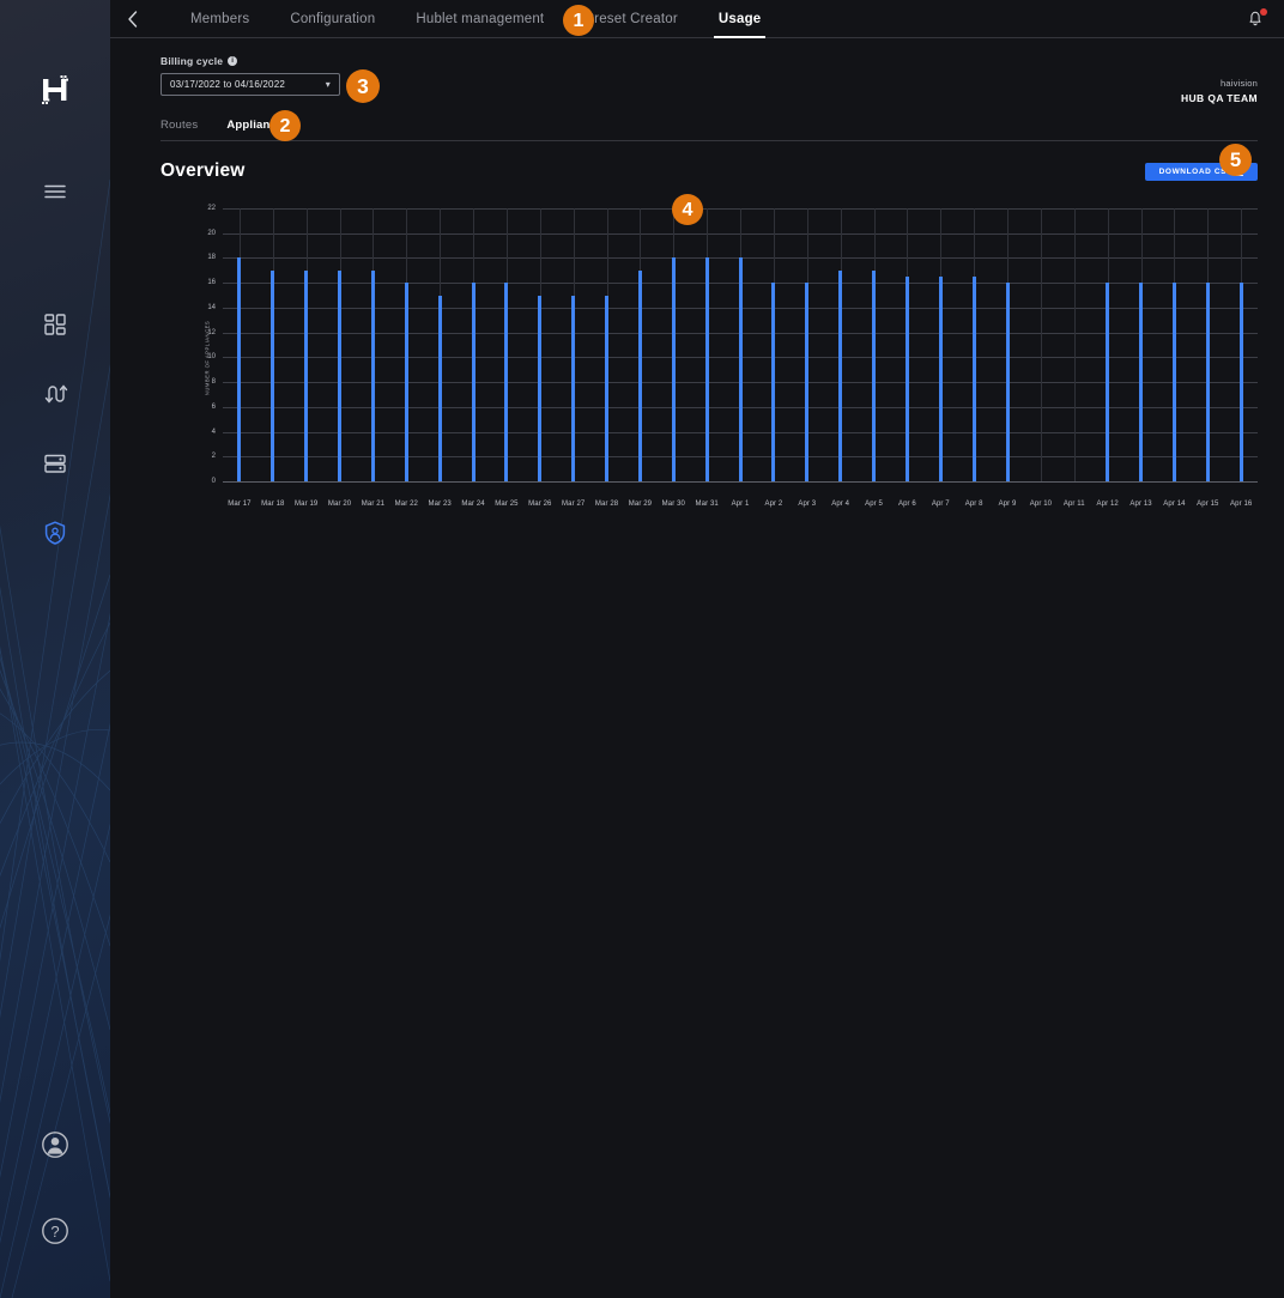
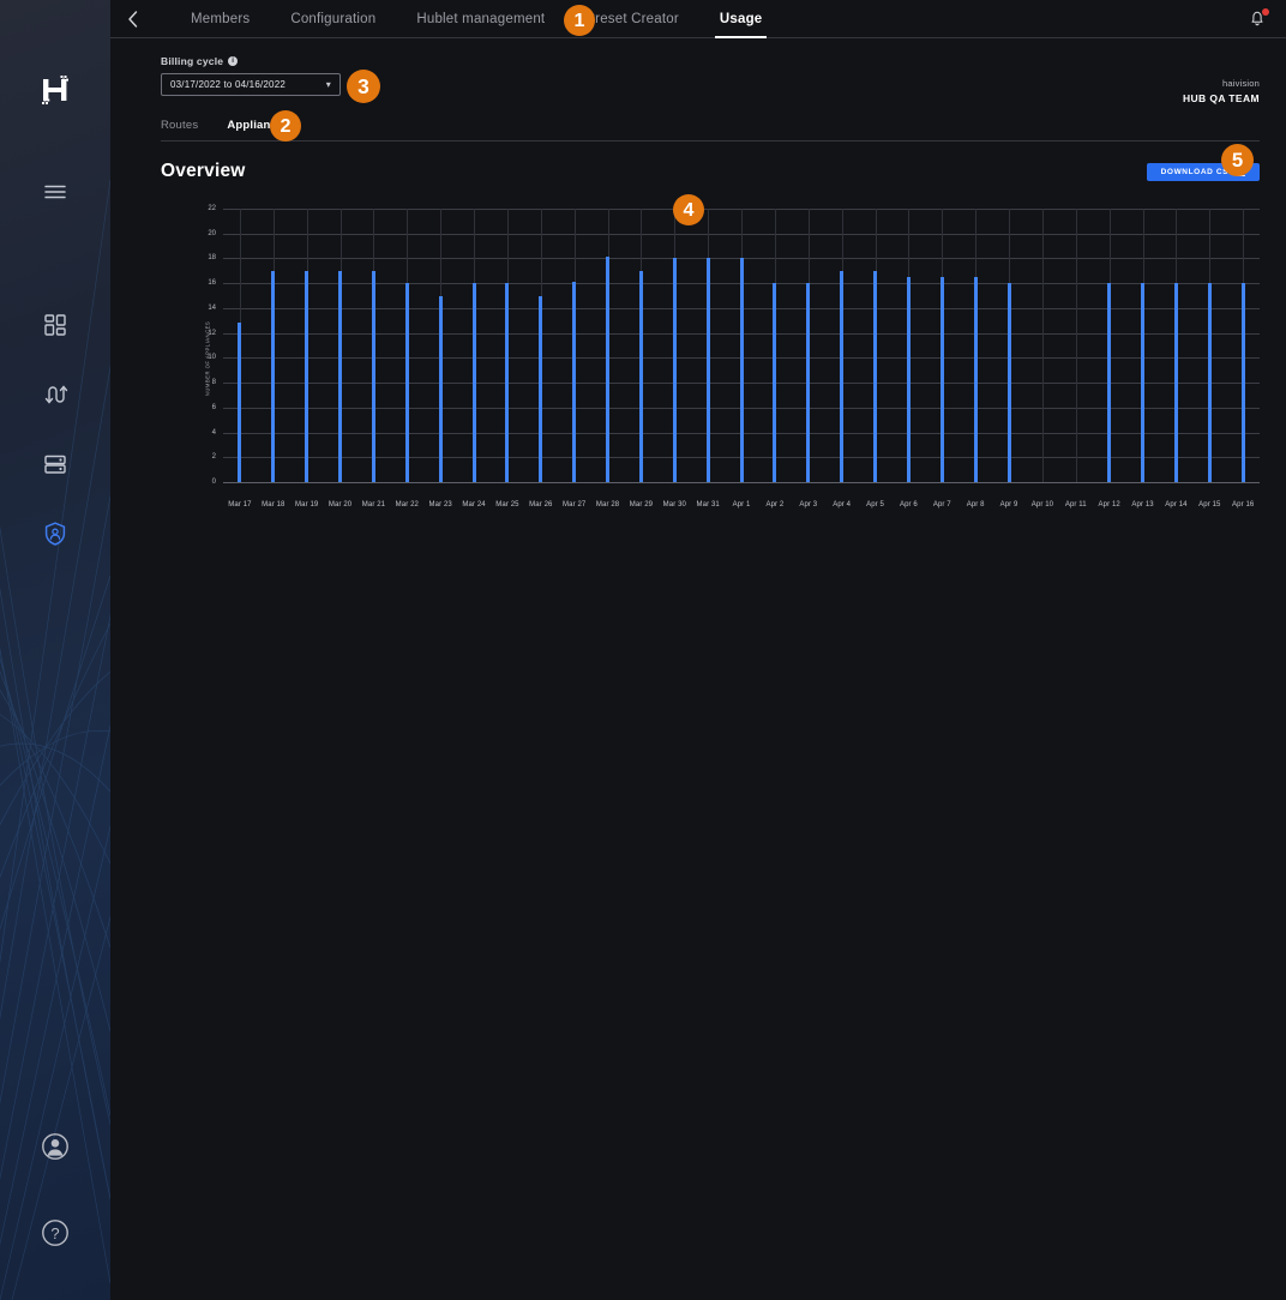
Mar 17: 18.0 -> 12.8
Mar 27: 15.0 -> 16.1
Mar 28: 15.0 -> 18.1
